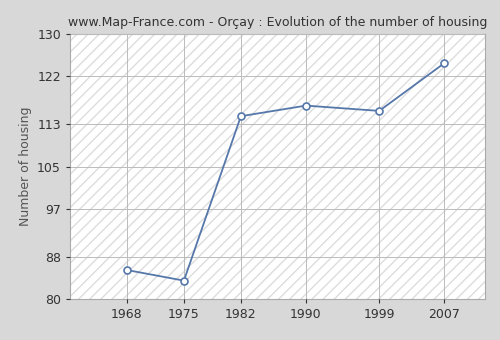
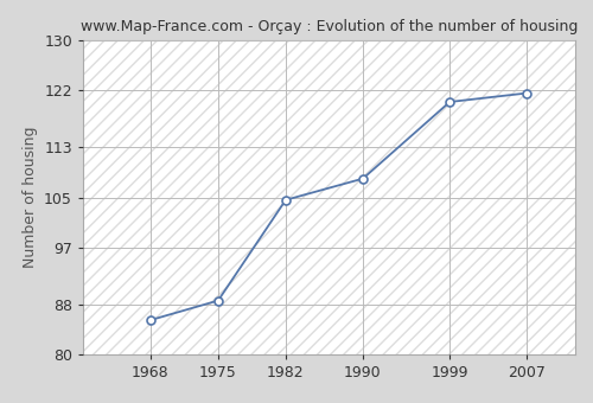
1975: 83.5 -> 88.6
1982: 114.5 -> 104.6
1990: 116.5 -> 108.0
1999: 115.5 -> 120.2
2007: 124.5 -> 121.6
